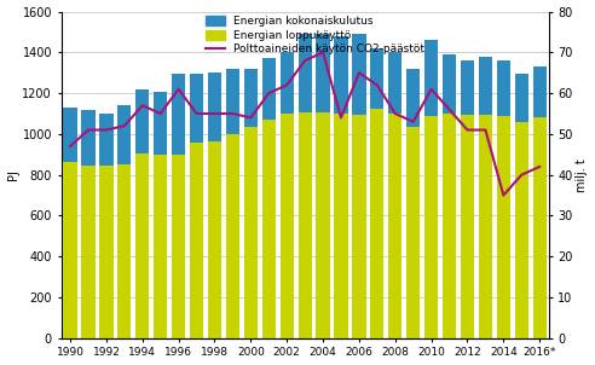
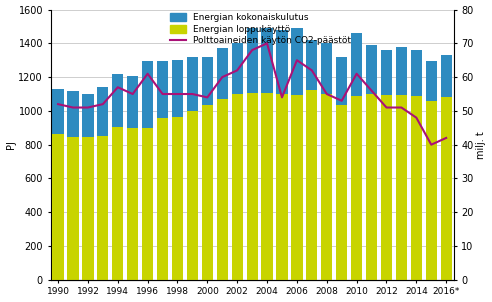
Polttoaineiden käytön CO2-päästöt/1990: 47 -> 52
Polttoaineiden käytön CO2-päästöt/2014: 35 -> 48
